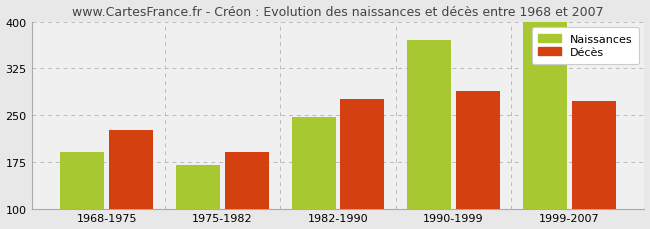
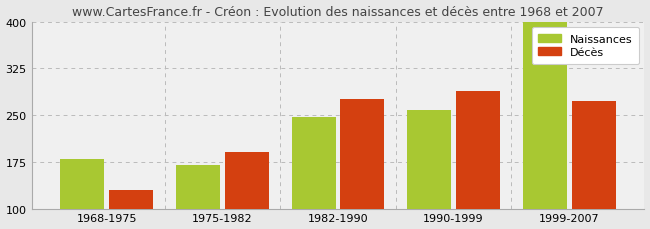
Naissances/1968-1975: 190 -> 180
Décès/1968-1975: 226 -> 130
Naissances/1990-1999: 370 -> 258
